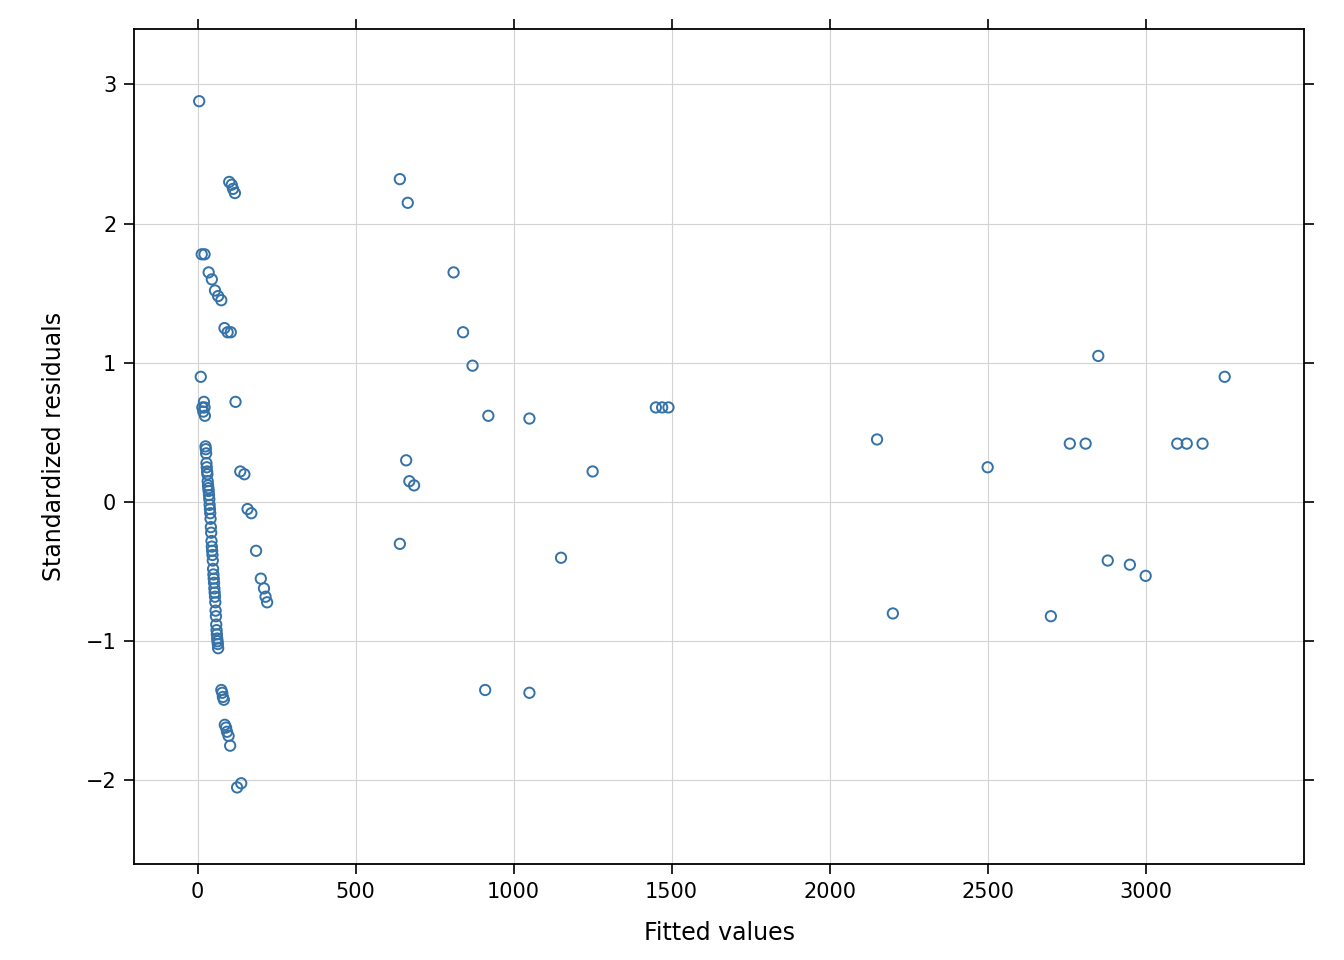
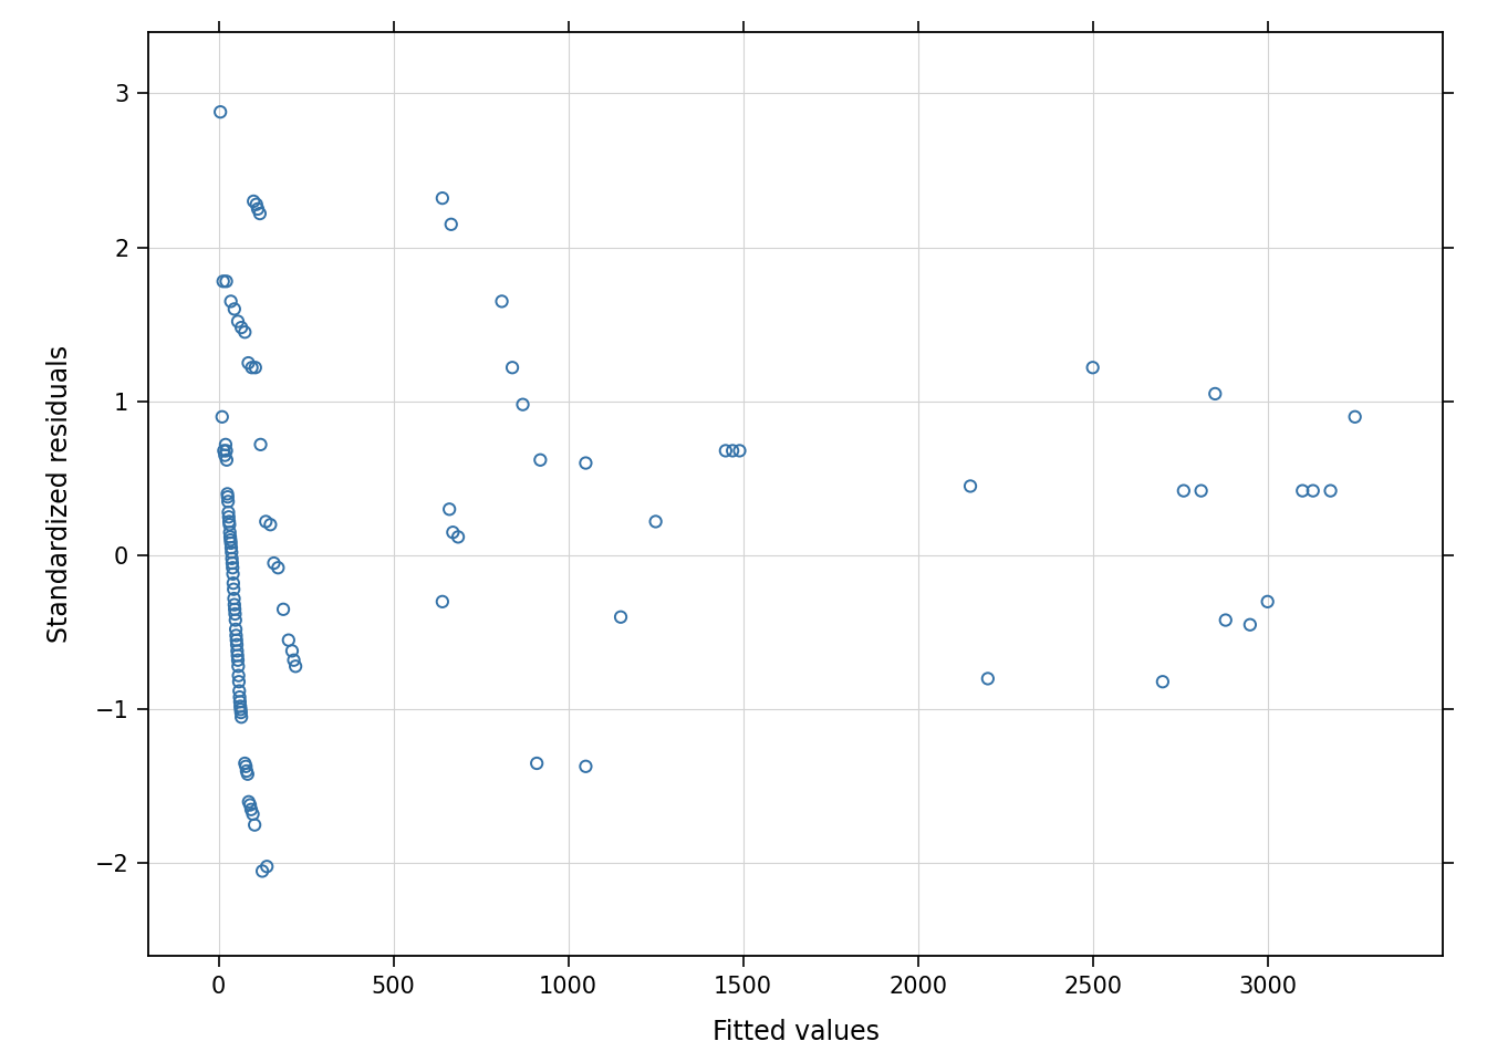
2500: 0.25 -> 1.22
3000: -0.53 -> -0.30
